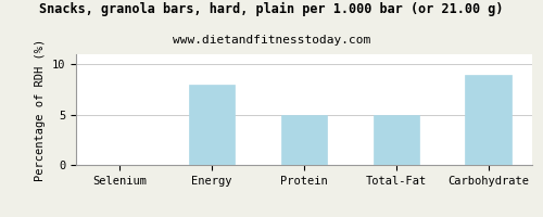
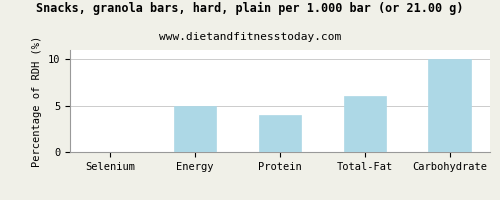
Energy: 8 -> 5
Protein: 5 -> 4
Total-Fat: 5 -> 6
Carbohydrate: 9 -> 10
